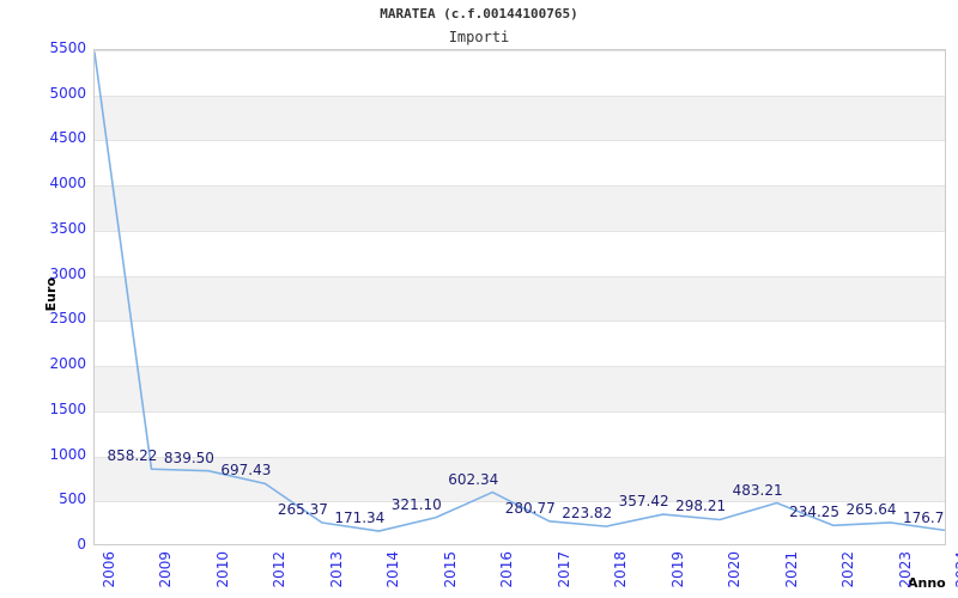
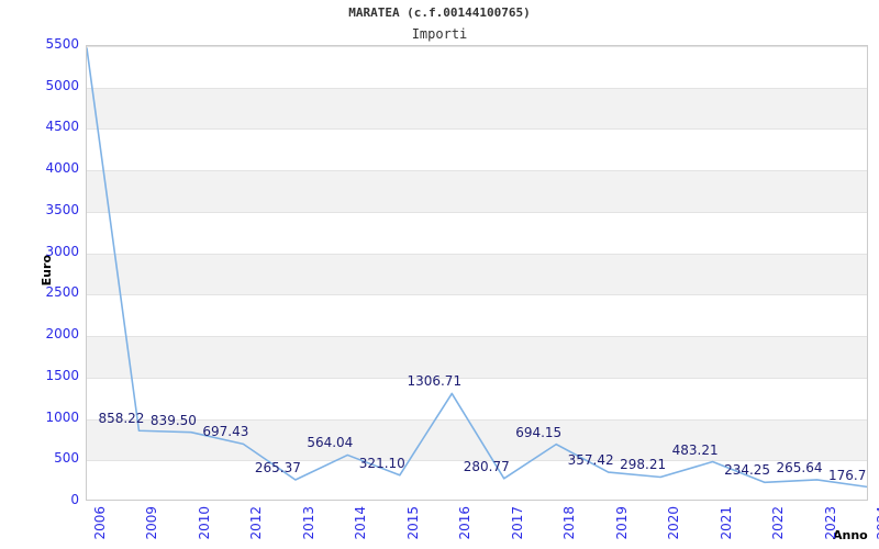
2014: 171.34 -> 564.04
2016: 602.34 -> 1306.71
2018: 223.82 -> 694.15
